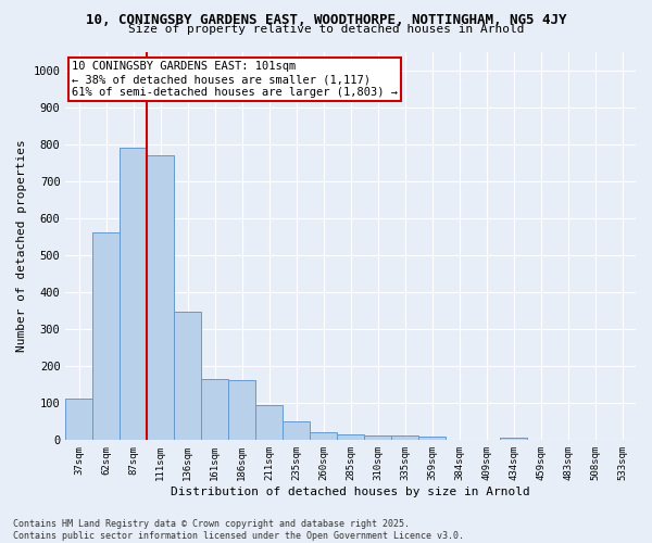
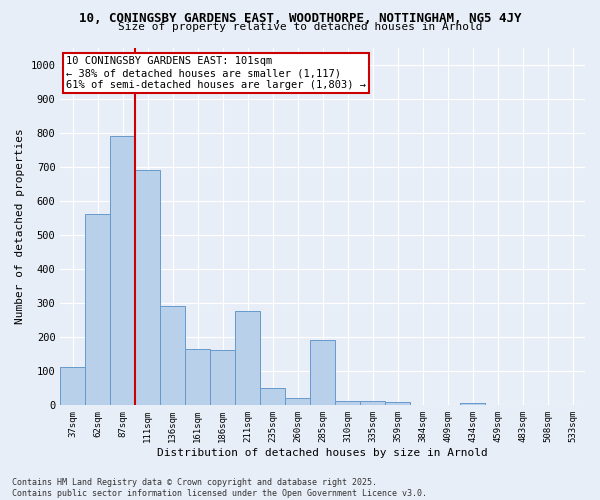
111sqm: 770 -> 690
136sqm: 345 -> 290
211sqm: 95 -> 275
285sqm: 13 -> 190
